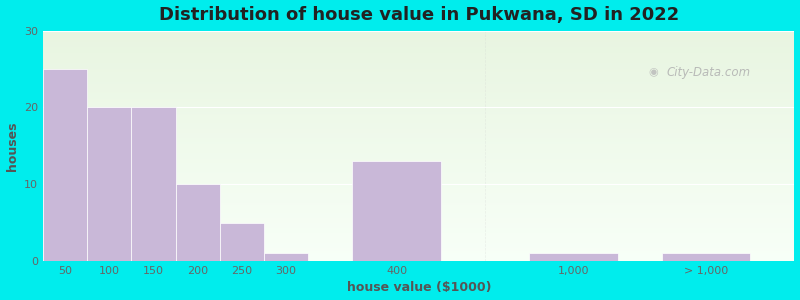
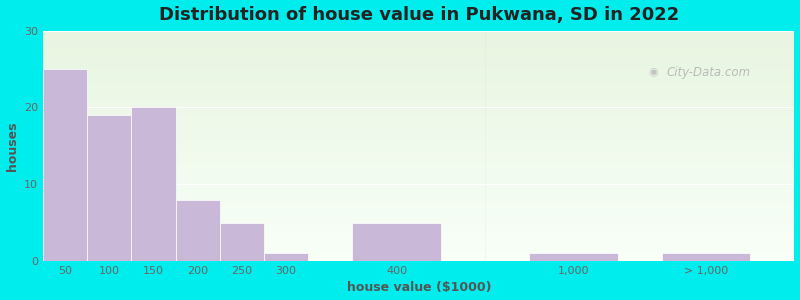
100: 20 -> 19
200: 10 -> 8
400: 13 -> 5
